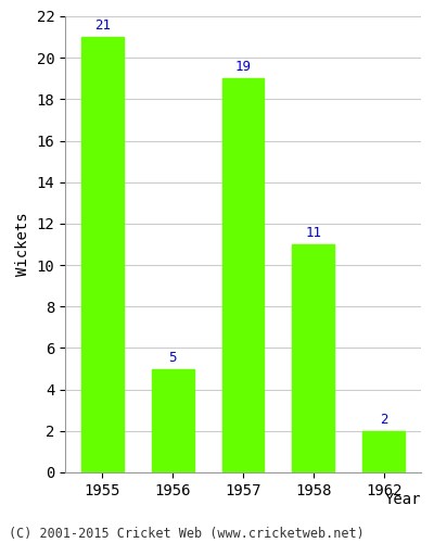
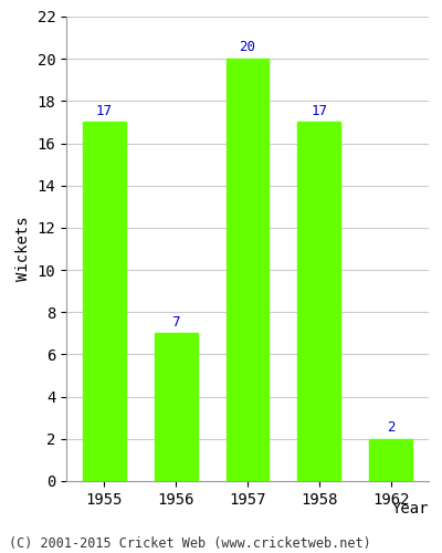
1955: 21 -> 17
1956: 5 -> 7
1957: 19 -> 20
1958: 11 -> 17
